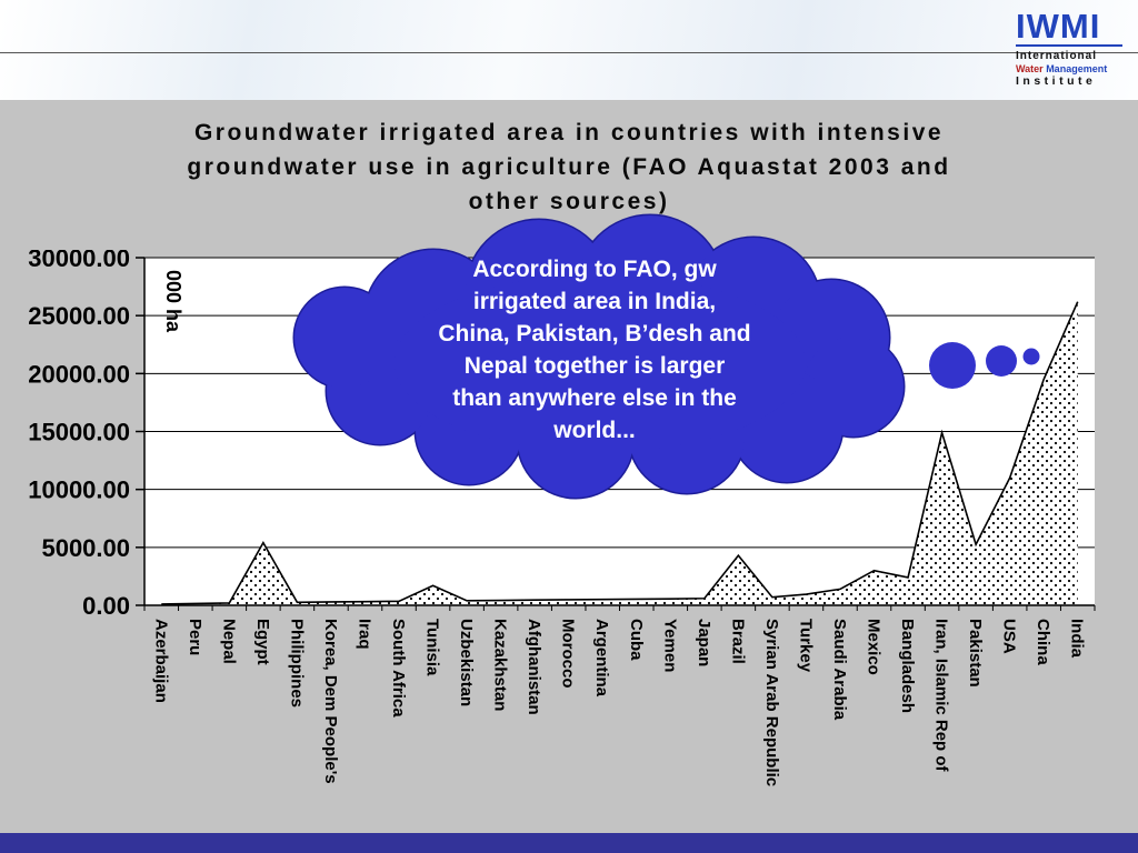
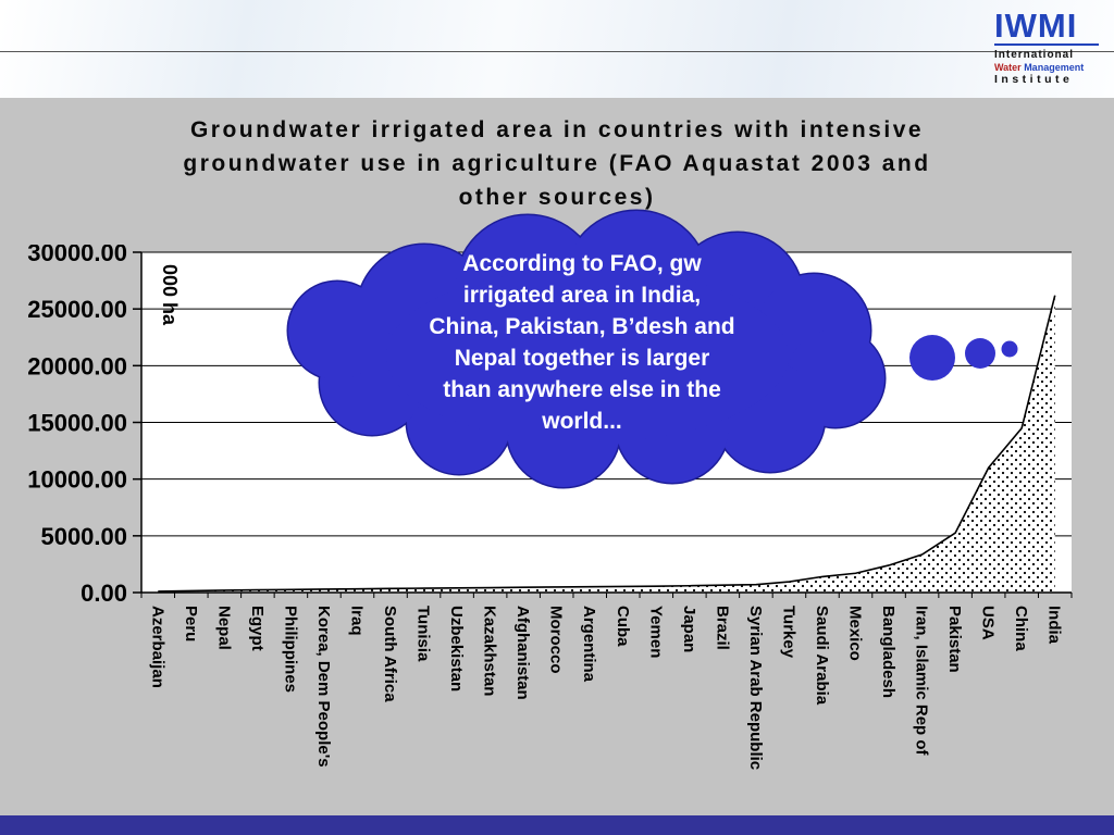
Egypt: 5400 -> 200
Tunisia: 1700 -> 400
Brazil: 4300 -> 600
Mexico: 3000 -> 1700
Iran, Islamic Rep of: 14900 -> 3400
China: 19500 -> 14500
